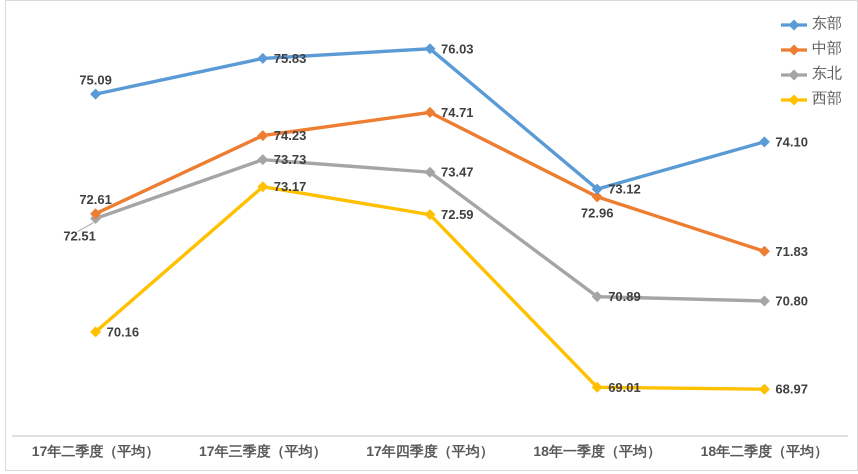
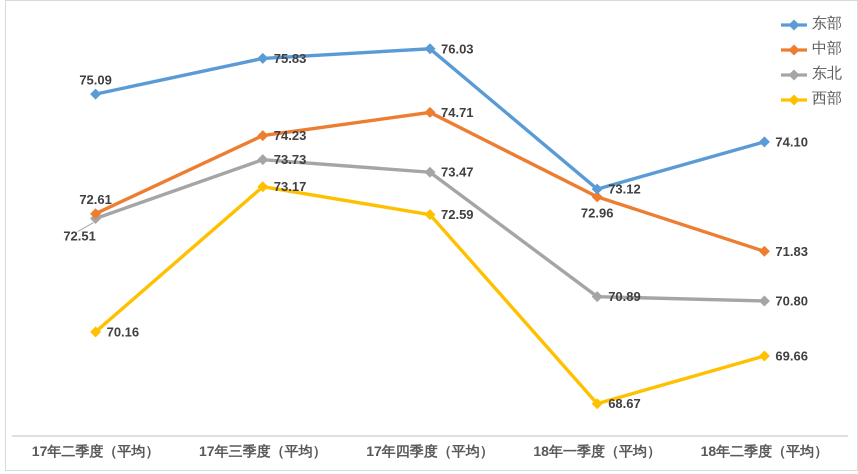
西部/18年一季度（平均）: 69.01 -> 68.67
西部/18年二季度（平均）: 68.97 -> 69.66
